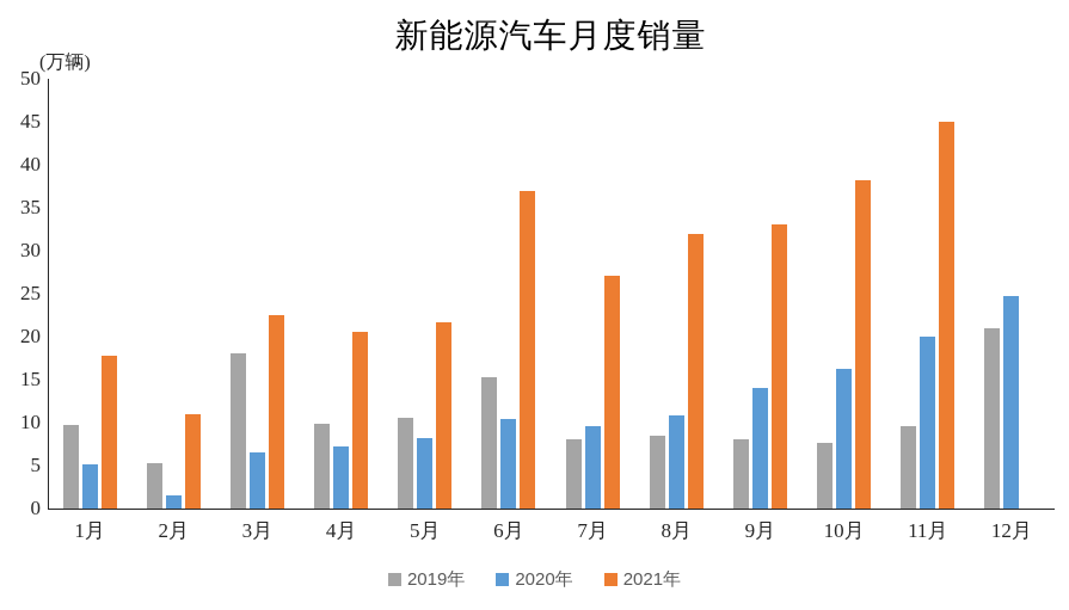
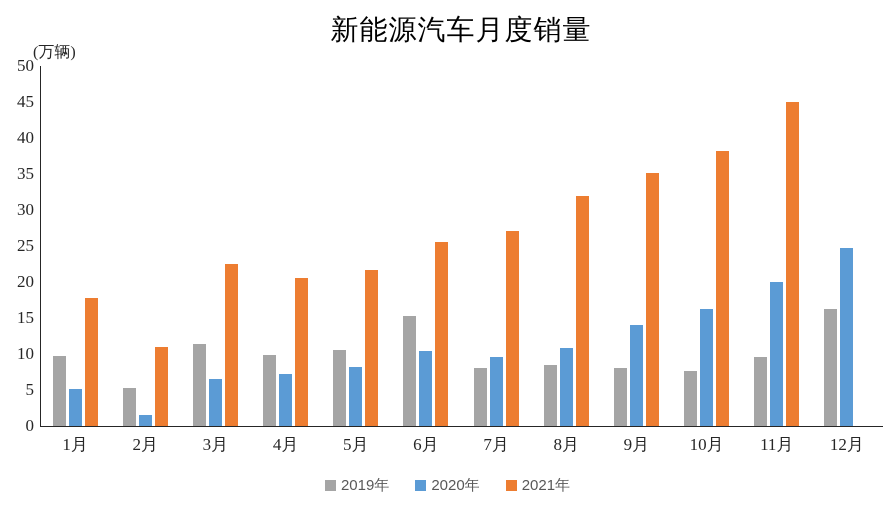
2019年/3月: 18 -> 11
2021年/6月: 37 -> 26
2021年/9月: 33 -> 35
2019年/12月: 21 -> 16
